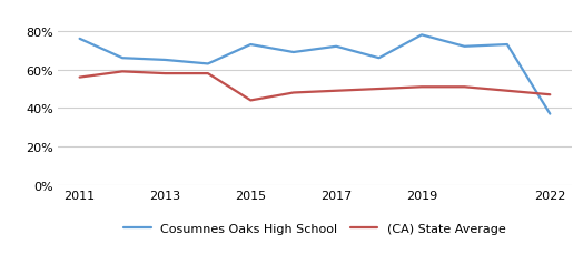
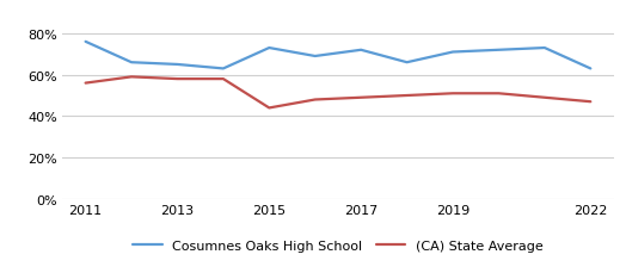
Cosumnes Oaks High School/2019: 78% -> 71%
Cosumnes Oaks High School/2022: 37% -> 63%
